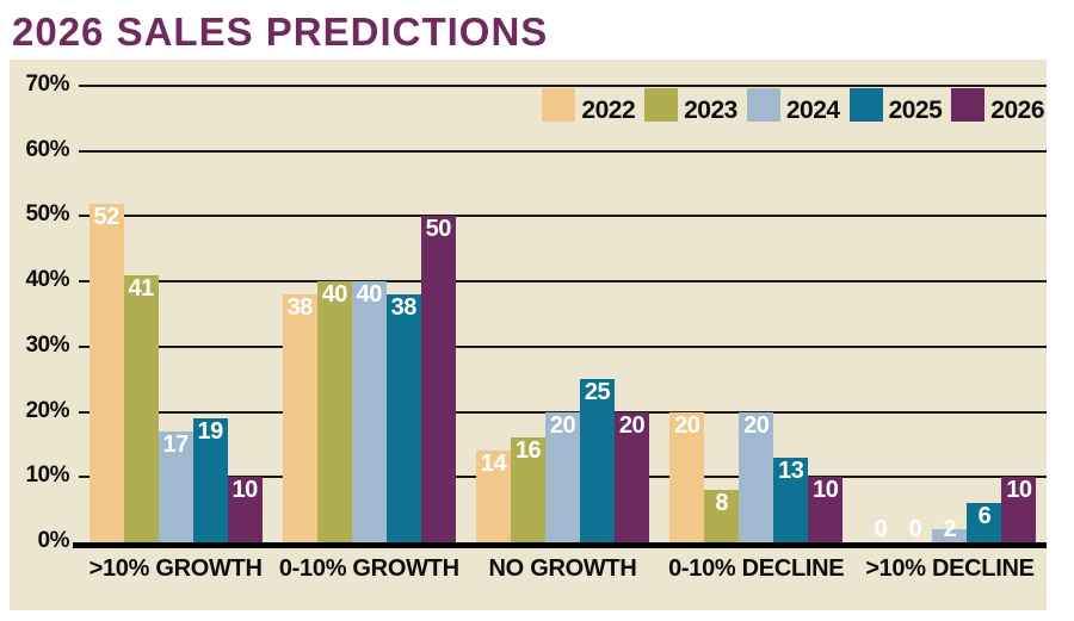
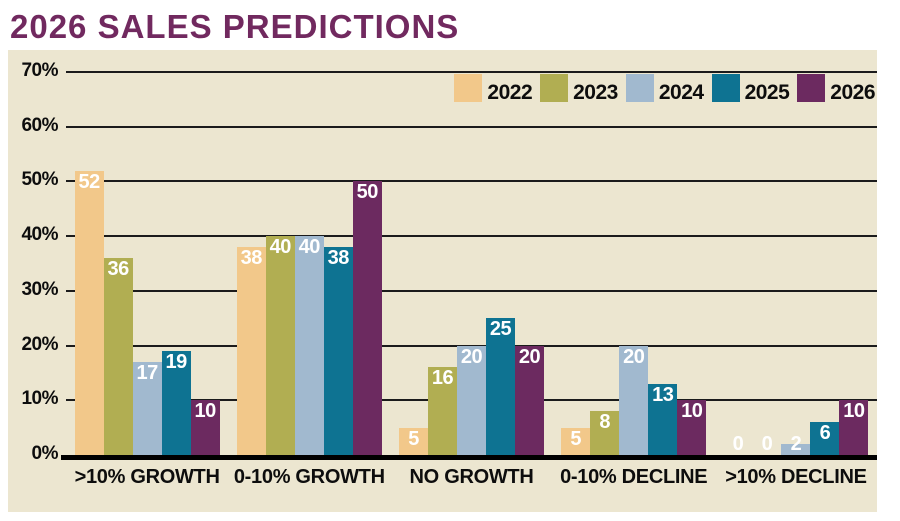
2023/>10% GROWTH: 41 -> 36
2022/NO GROWTH: 14 -> 5
2022/0-10% DECLINE: 20 -> 5
